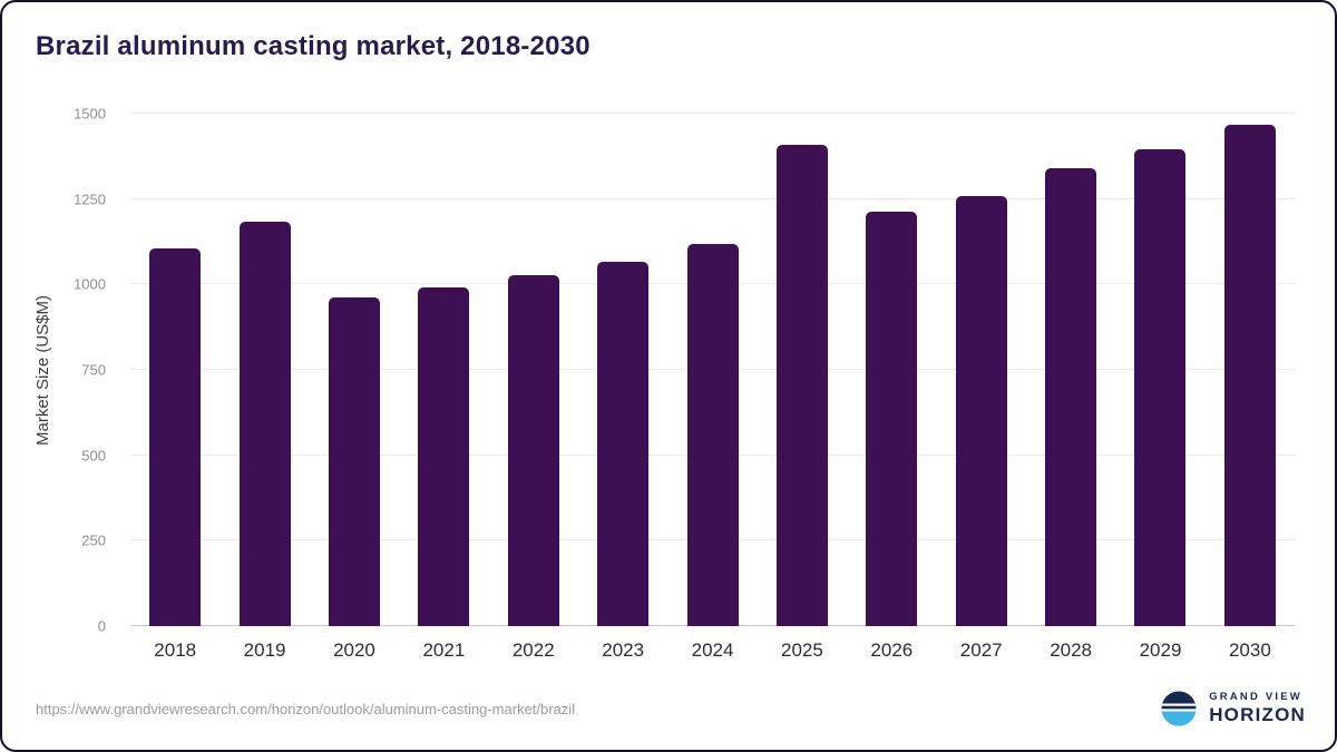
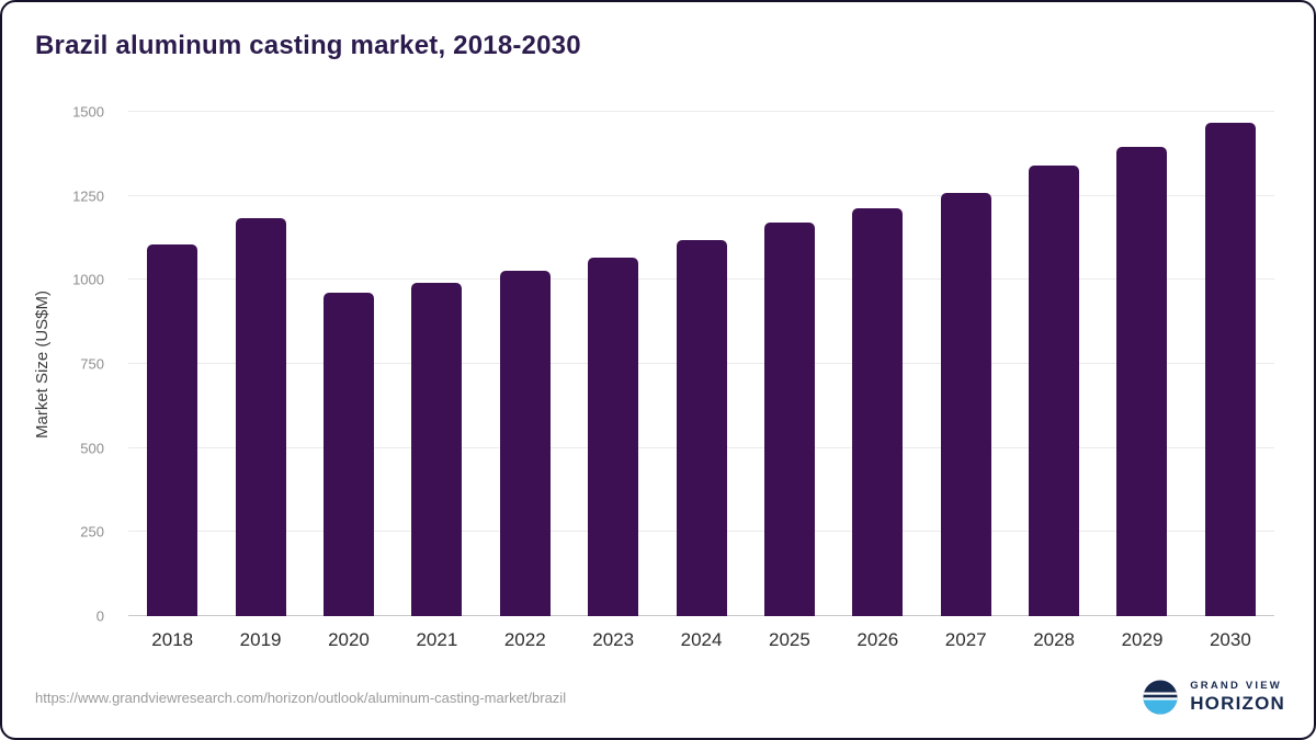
2025: 1410 -> 1170
